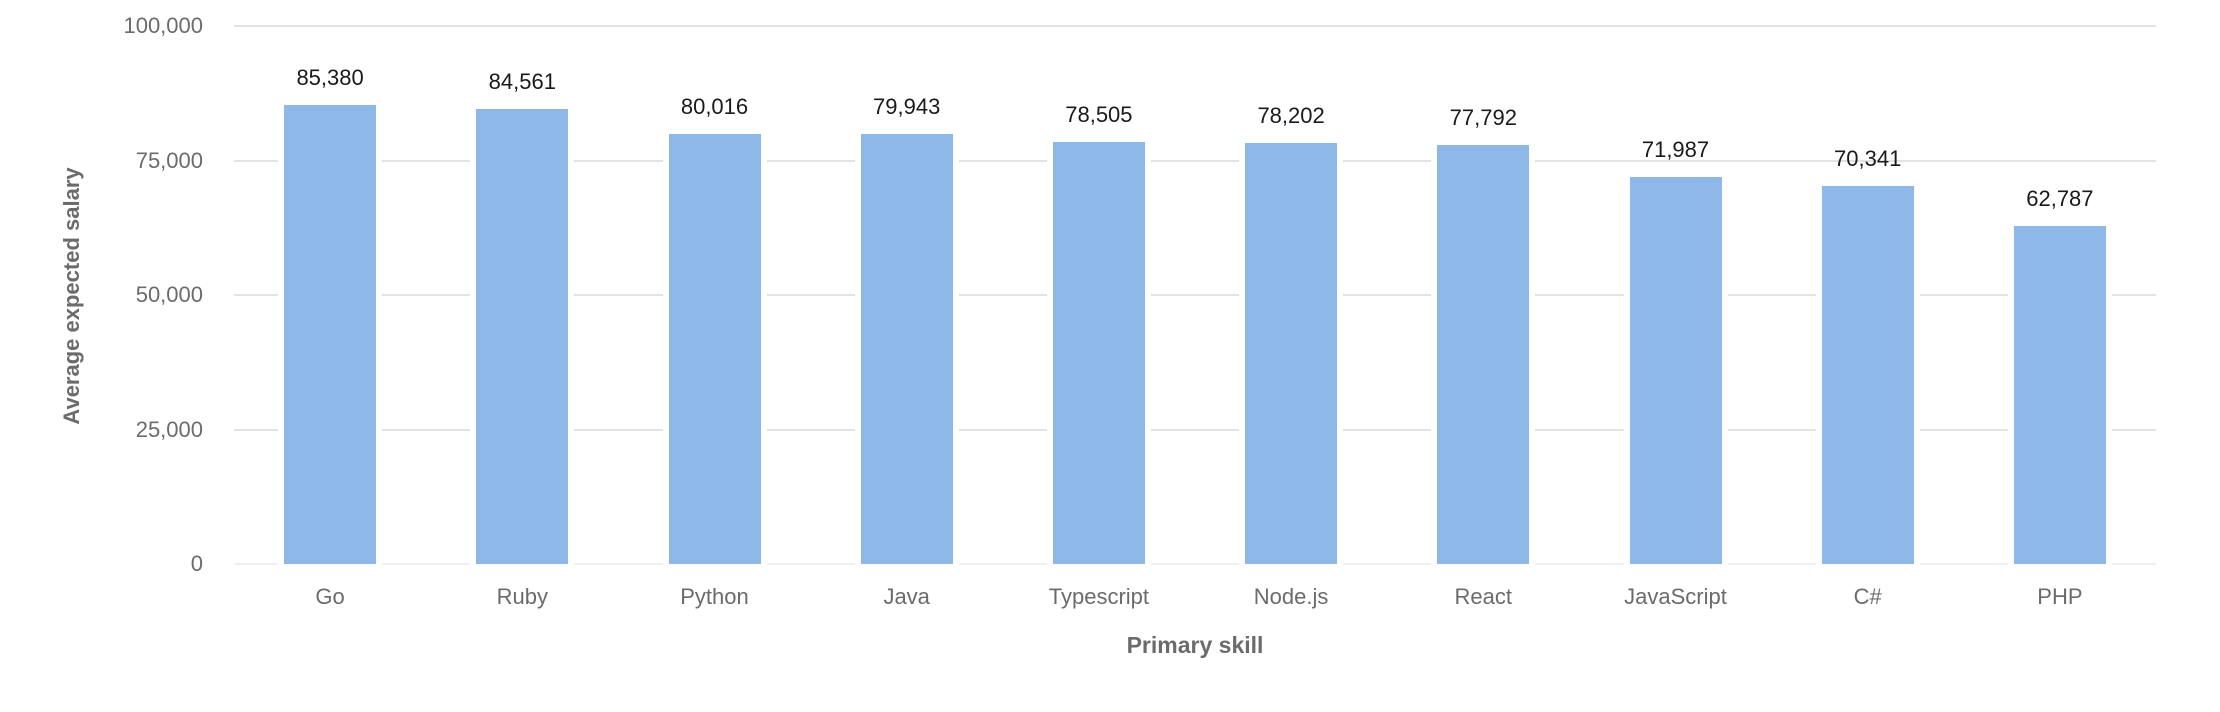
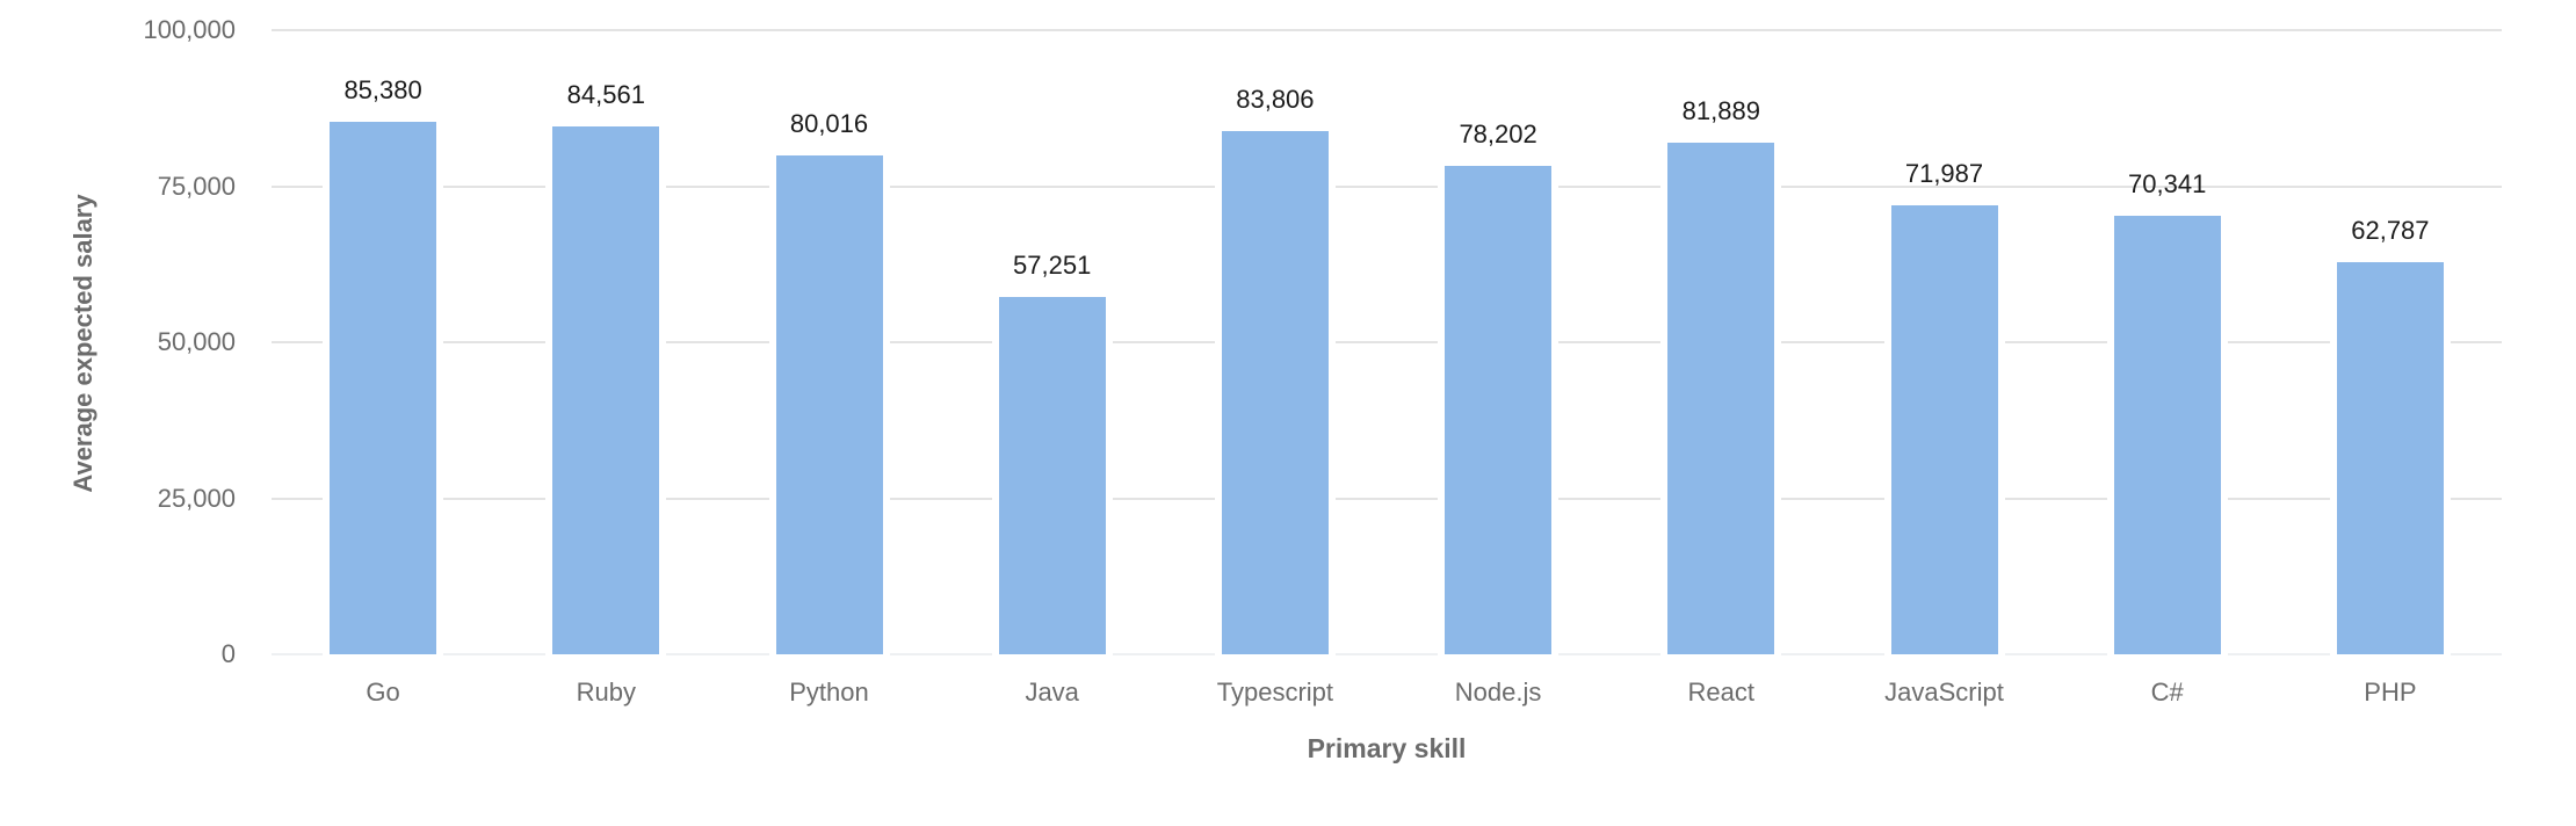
Java: 79,943 -> 57,251
Typescript: 78,505 -> 83,806
React: 77,792 -> 81,889
